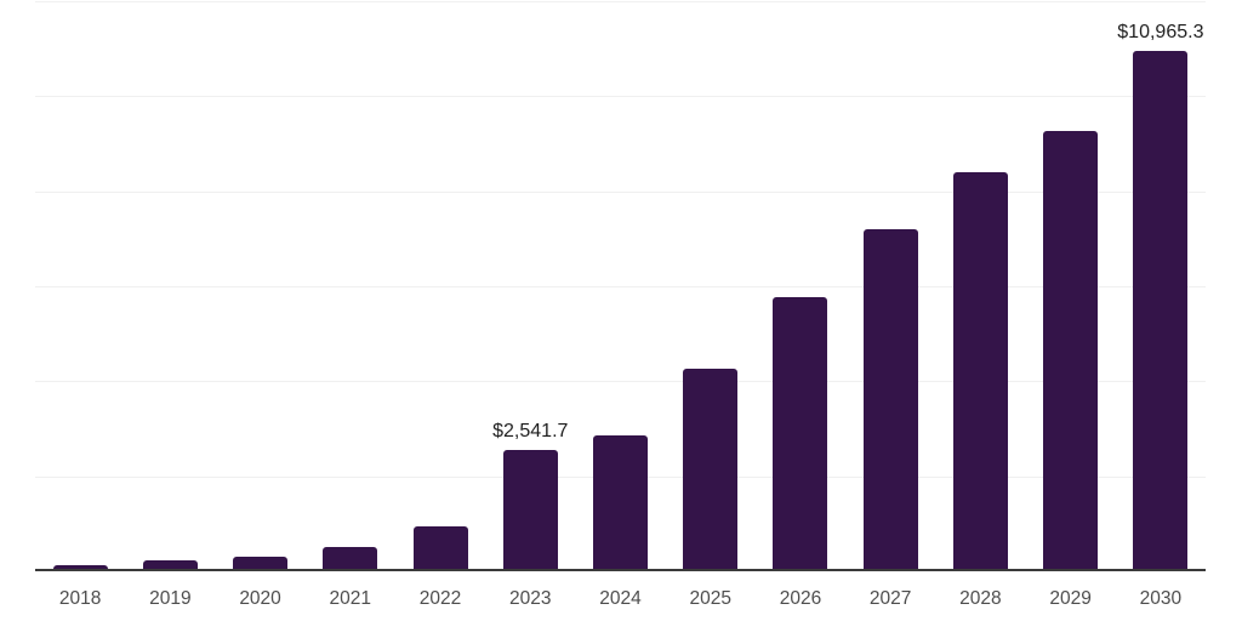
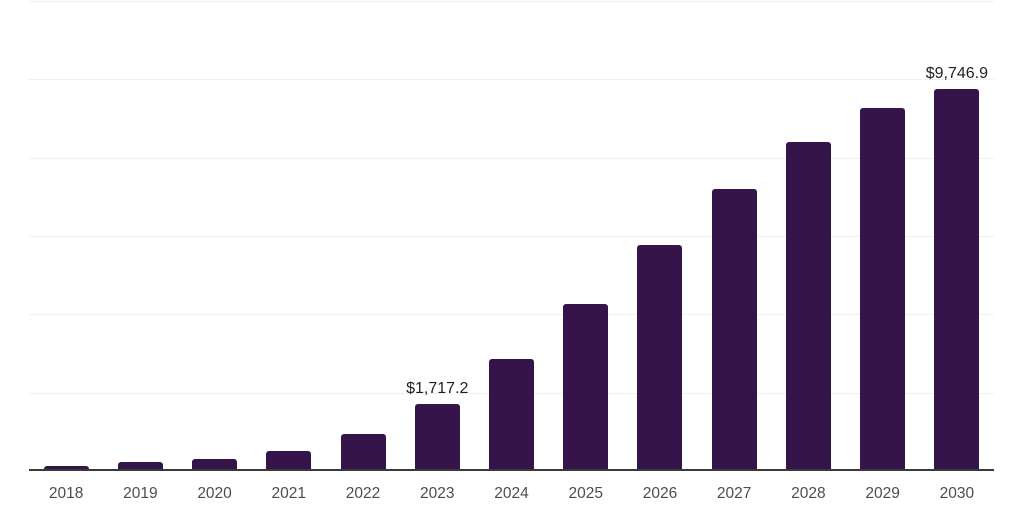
2023: $2,541.7 -> $1,717.2
2030: $10,965.3 -> $9,746.9
